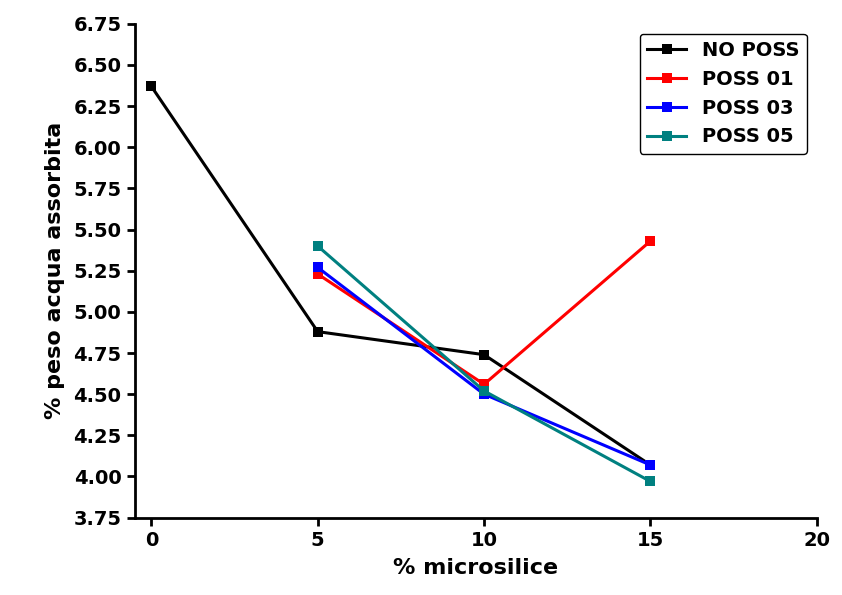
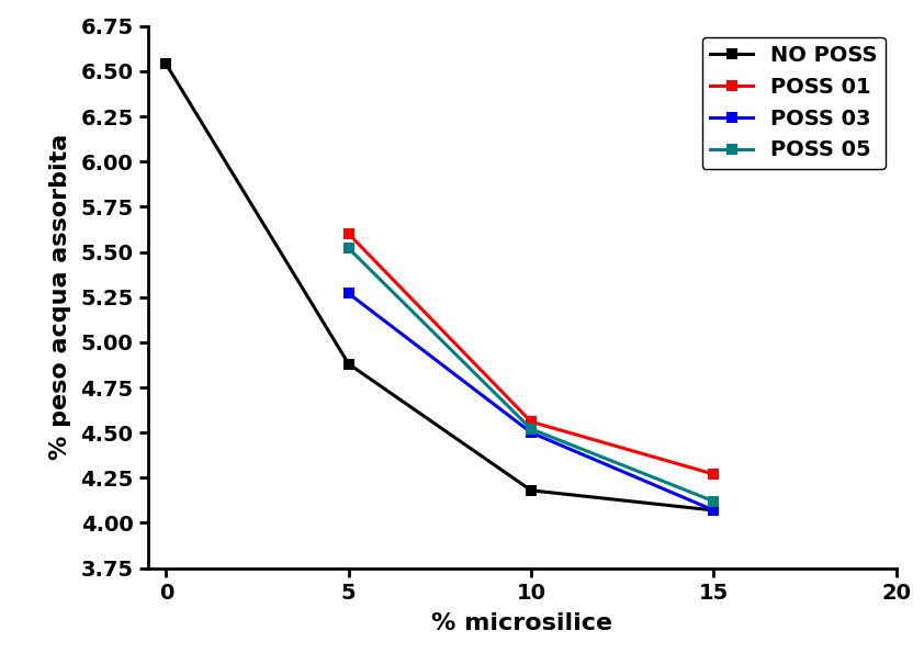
NO POSS/0: 6.37 -> 6.54
POSS 01/5: 5.23 -> 5.60
POSS 05/5: 5.40 -> 5.52
NO POSS/10: 4.74 -> 4.18
POSS 01/15: 5.43 -> 4.27
POSS 05/15: 3.97 -> 4.12
